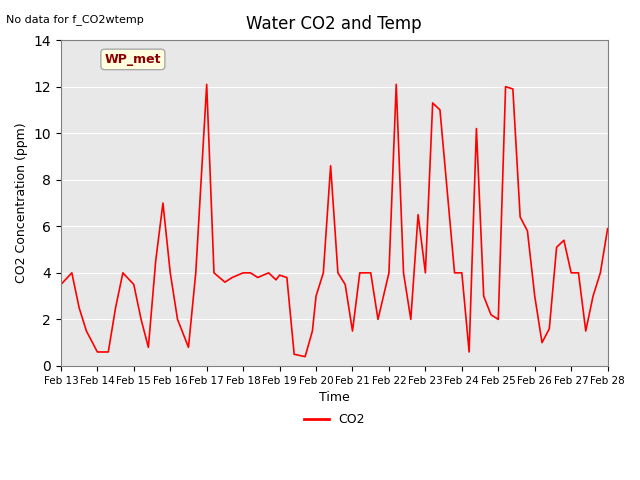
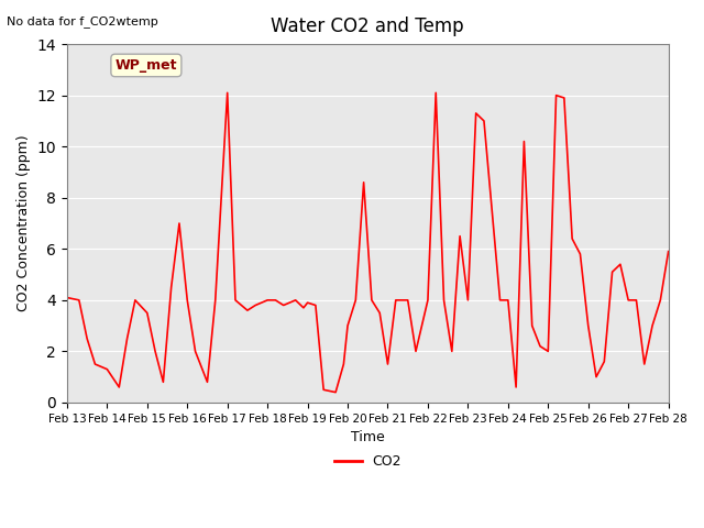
Feb 13: 3.5 -> 4.1
Feb 14: 0.6 -> 1.3
